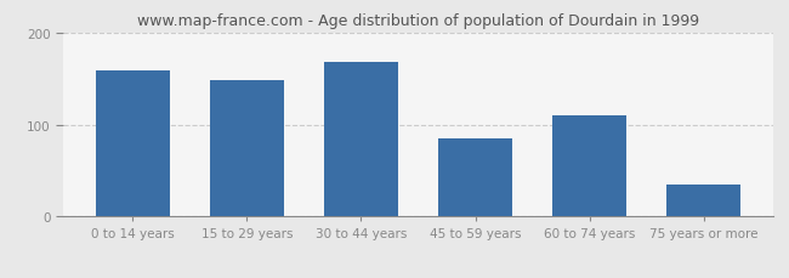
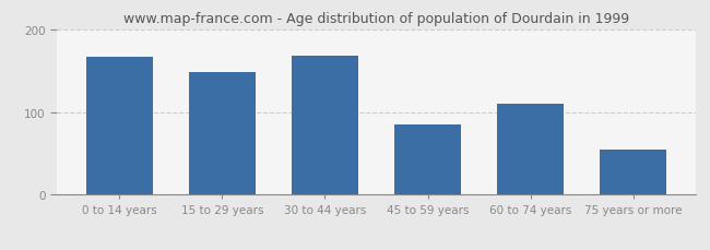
0 to 14 years: 158 -> 166
75 years or more: 35 -> 54
